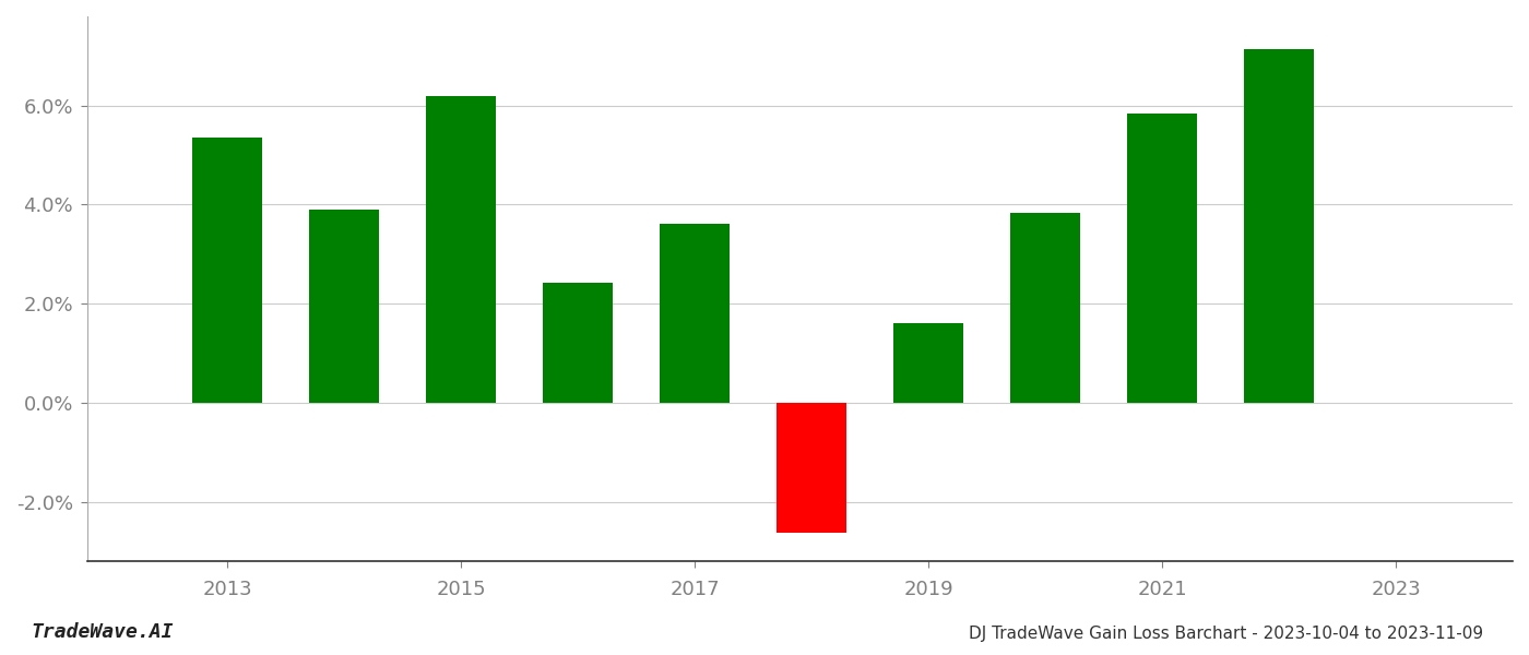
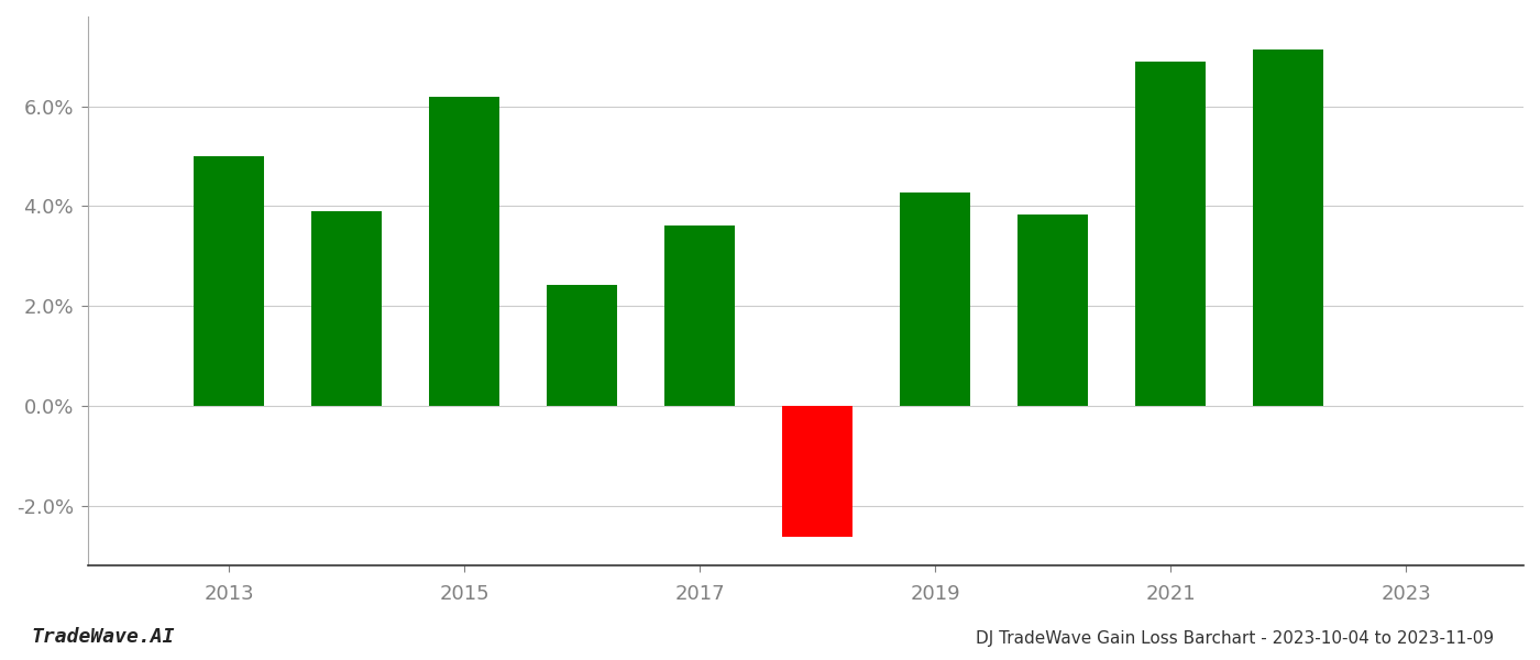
2013: 5.35% -> 5.00%
2019: 1.60% -> 4.28%
2021: 5.85% -> 6.90%
